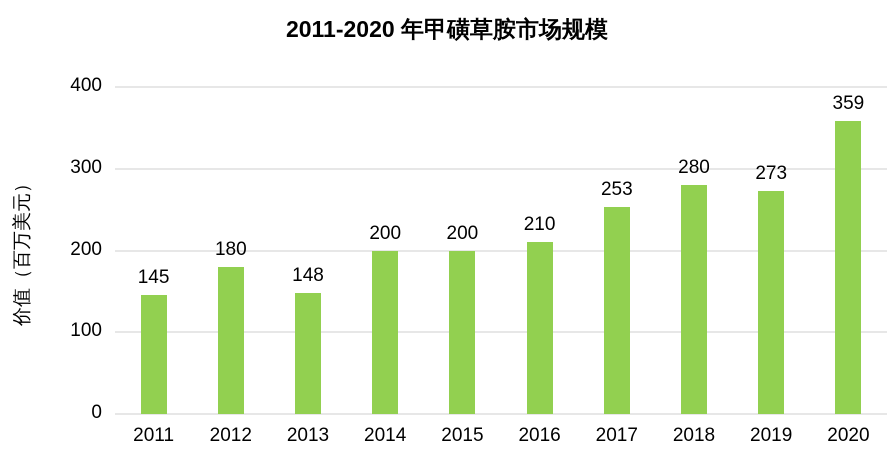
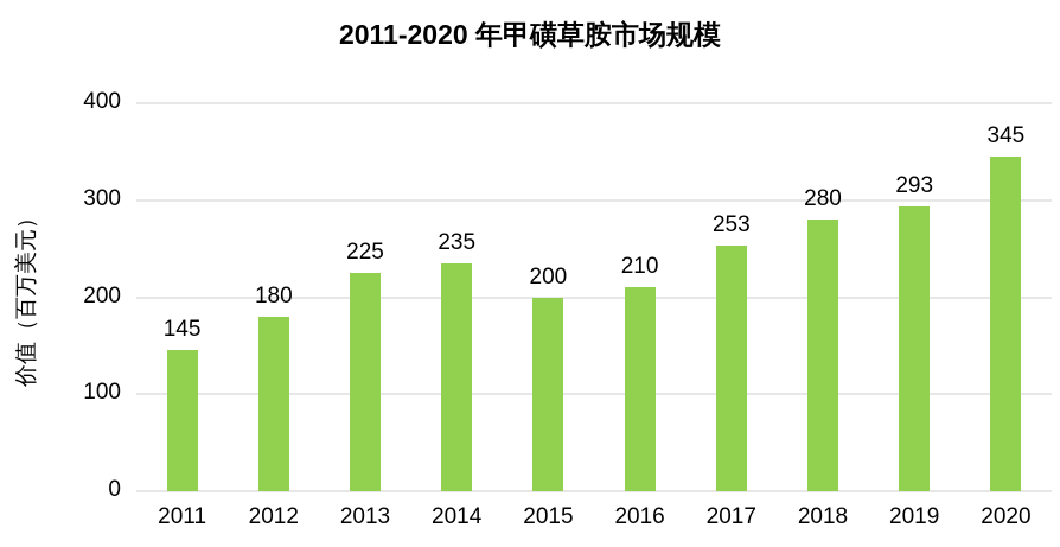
2013: 148 -> 225
2014: 200 -> 235
2019: 273 -> 293
2020: 359 -> 345
